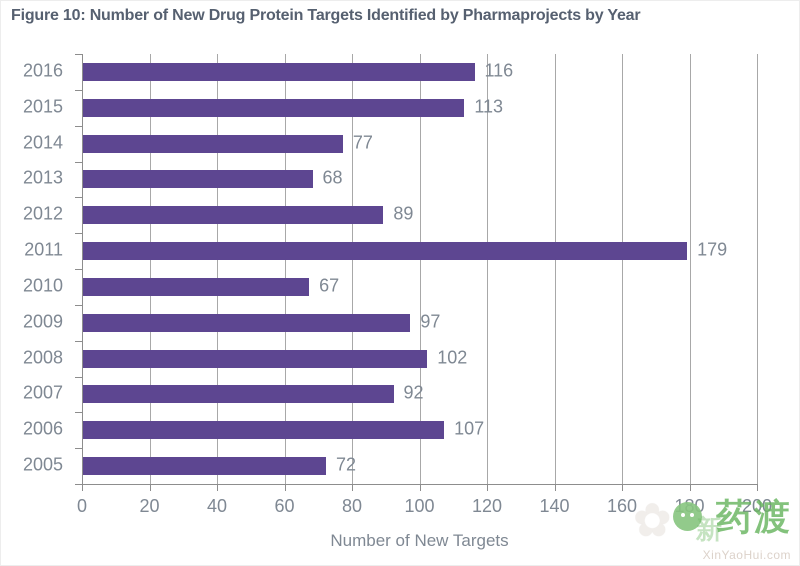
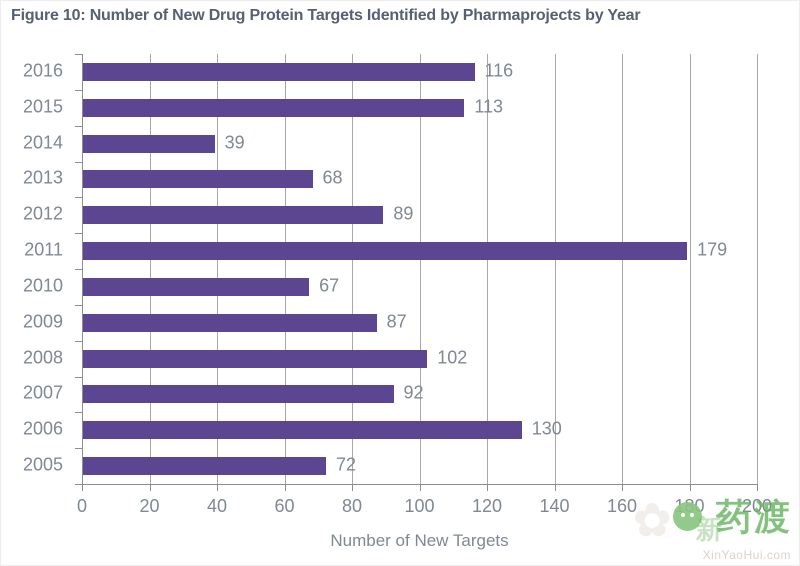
2014: 77 -> 39
2009: 97 -> 87
2006: 107 -> 130
